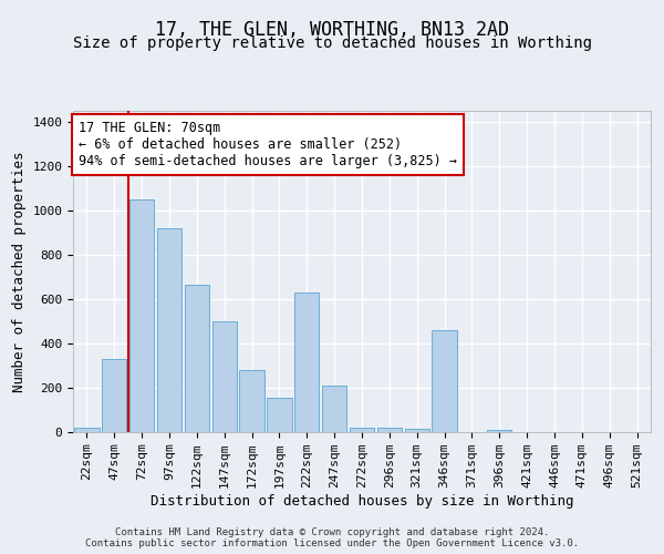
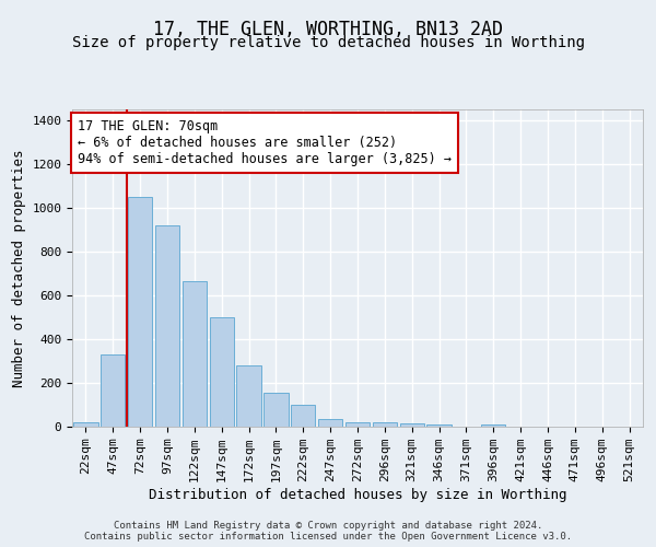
222sqm: 630 -> 100
247sqm: 210 -> 40
346sqm: 460 -> 10
